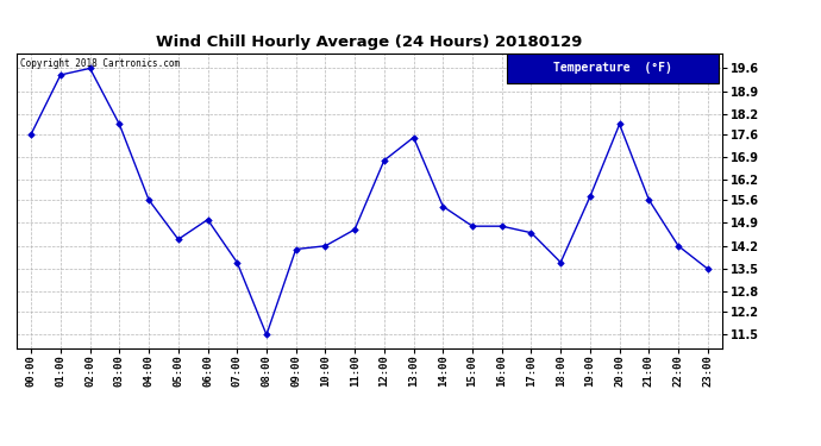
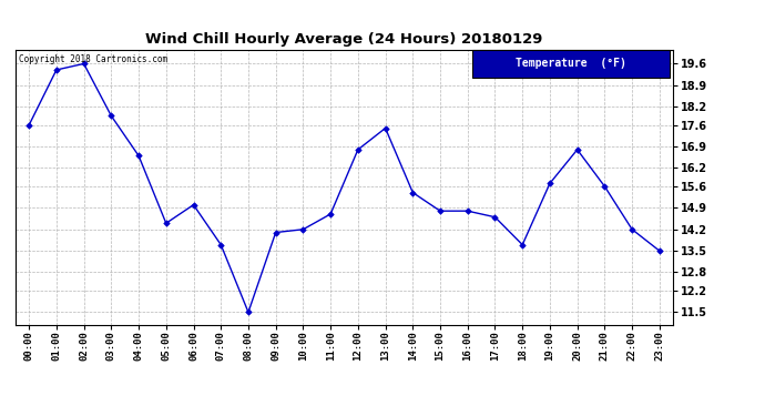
04:00: 15.6 -> 16.6
20:00: 17.9 -> 16.8
